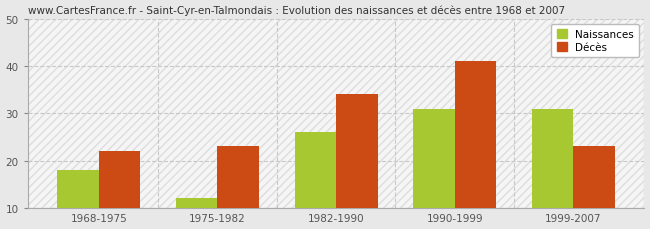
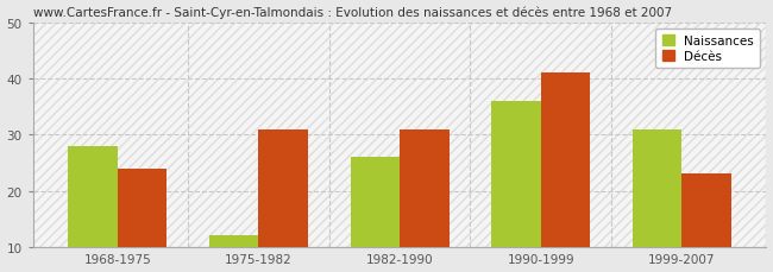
Naissances/1968-1975: 18 -> 28
Décès/1968-1975: 22 -> 24
Décès/1975-1982: 23 -> 31
Décès/1982-1990: 34 -> 31
Naissances/1990-1999: 31 -> 36
